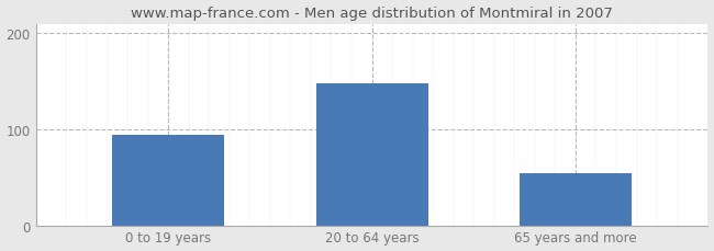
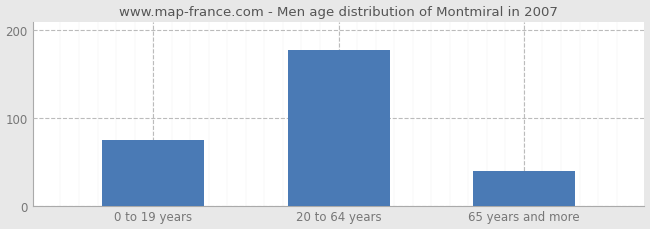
0 to 19 years: 94 -> 75
20 to 64 years: 148 -> 178
65 years and more: 54 -> 40
